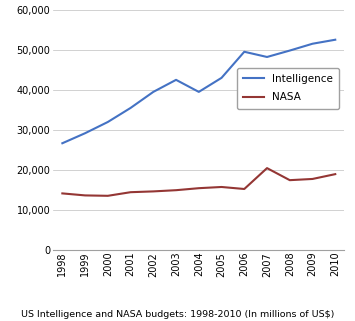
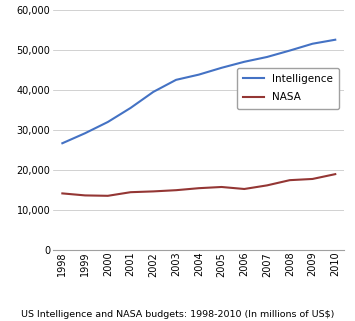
Intelligence/2004: 39,500 -> 43,800
Intelligence/2005: 43,000 -> 45,500
Intelligence/2006: 49,500 -> 47,000
NASA/2007: 20,500 -> 16,200
